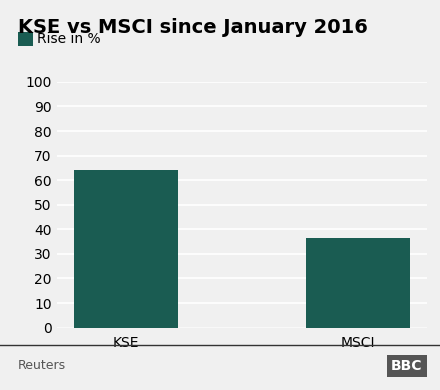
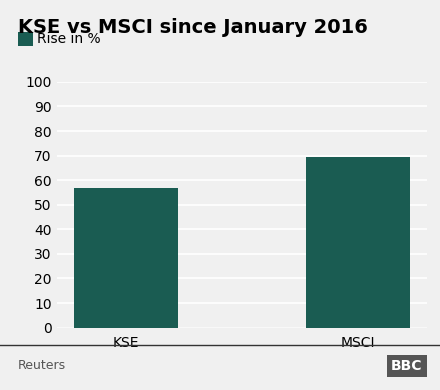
KSE: 64.0 -> 57.0
MSCI: 36.5 -> 69.5
